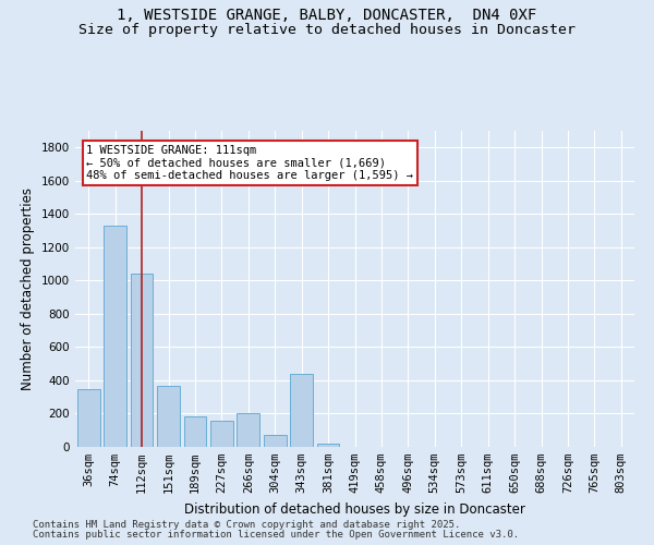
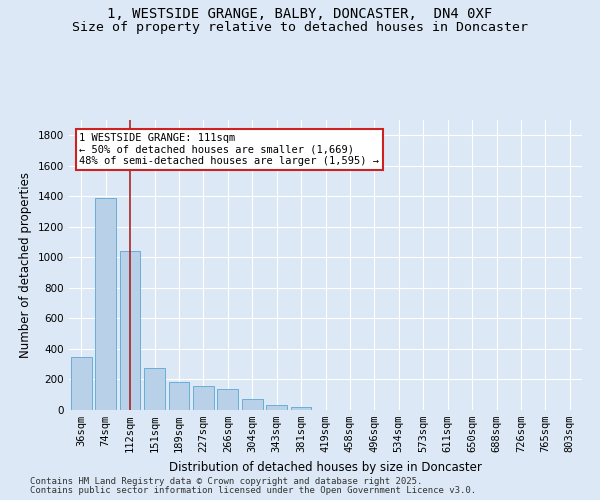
74sqm: 1330 -> 1390
151sqm: 370 -> 280
266sqm: 200 -> 140
343sqm: 440 -> 30
